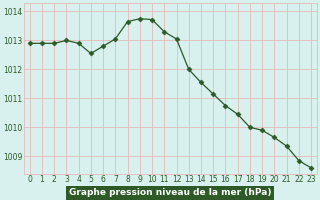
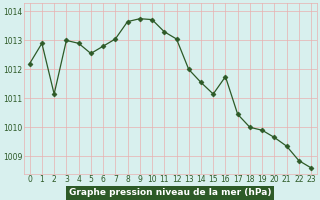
0: 1012.90 -> 1012.20
2: 1012.90 -> 1011.15
16: 1010.75 -> 1011.75
